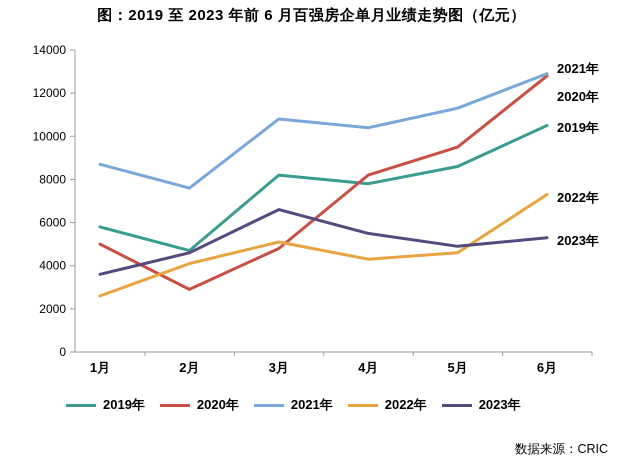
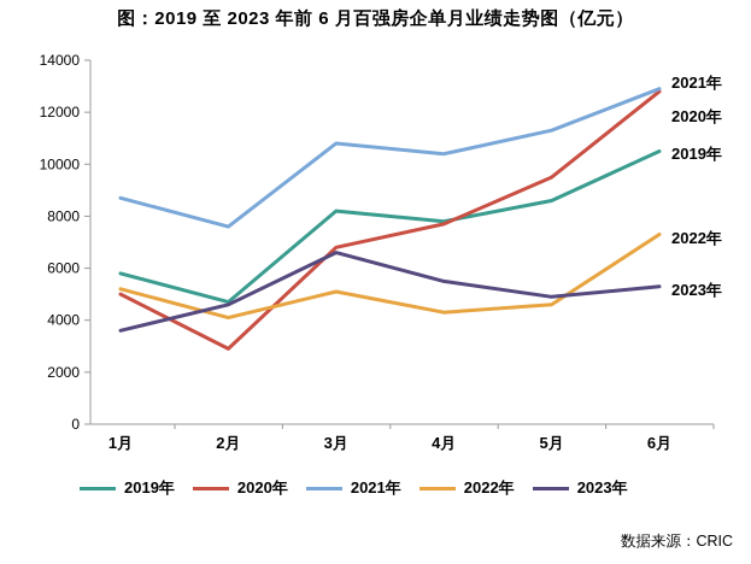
2022年/1月: 2600 -> 5200
2020年/3月: 4800 -> 6800
2020年/4月: 8200 -> 7700
